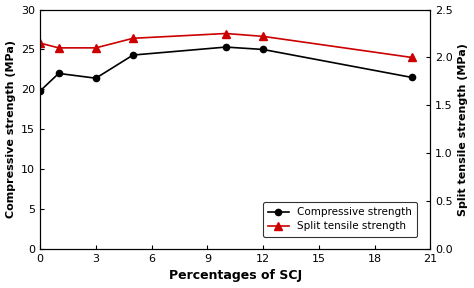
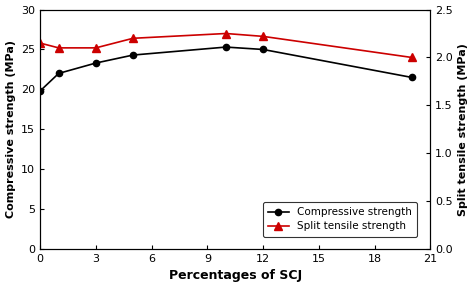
Compressive strength/3: 21.4 -> 23.3
